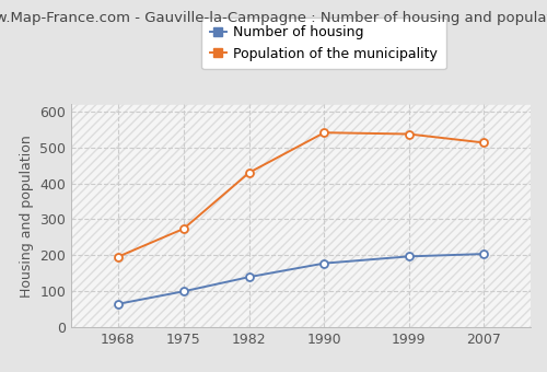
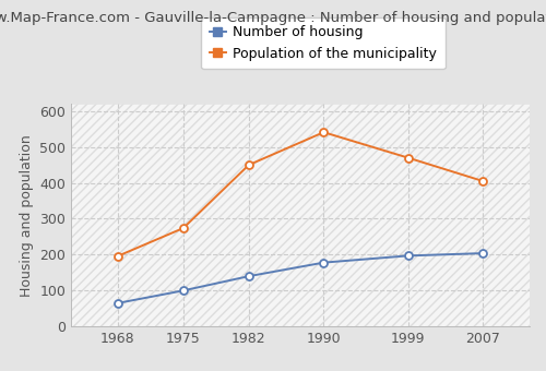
Population of the municipality/1982: 430 -> 450
Population of the municipality/1999: 537 -> 470
Population of the municipality/2007: 513 -> 405
